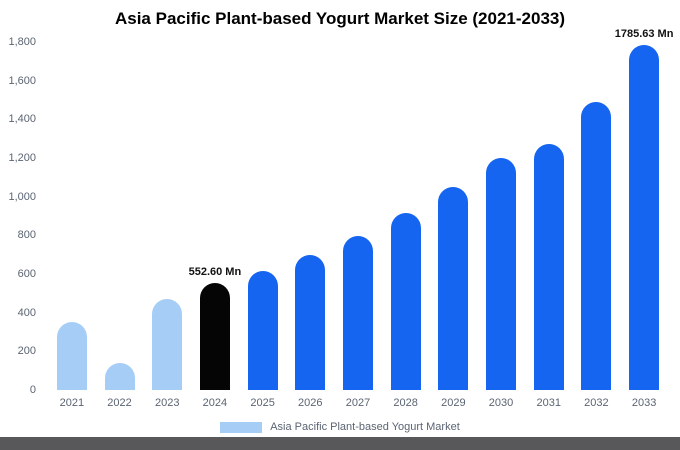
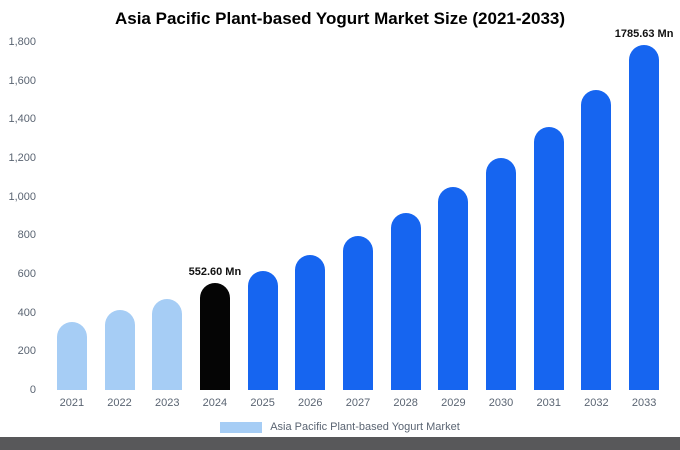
2022: 140 -> 420
2031: 1270 -> 1360
2032: 1490 -> 1550
